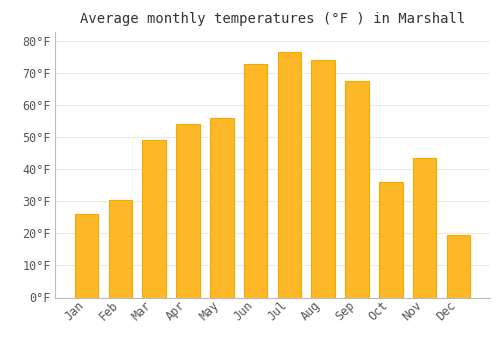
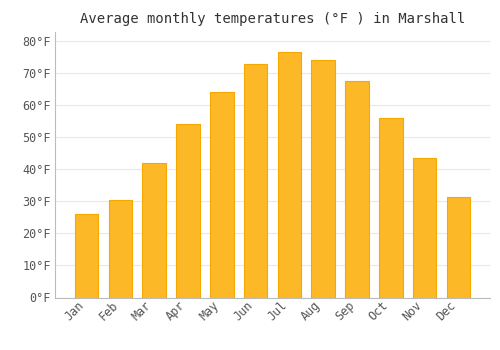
Mar: 49.0°F -> 42.0°F
May: 56.0°F -> 64.0°F
Oct: 36.0°F -> 56.0°F
Dec: 19.5°F -> 31.5°F
